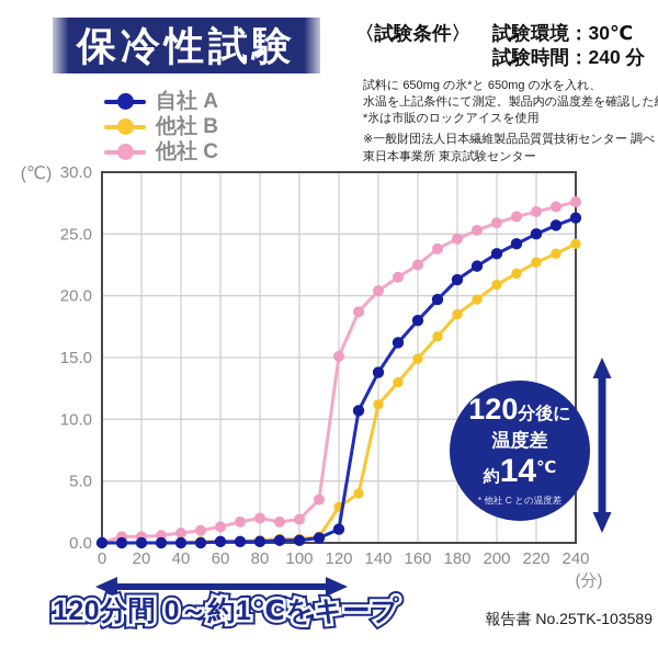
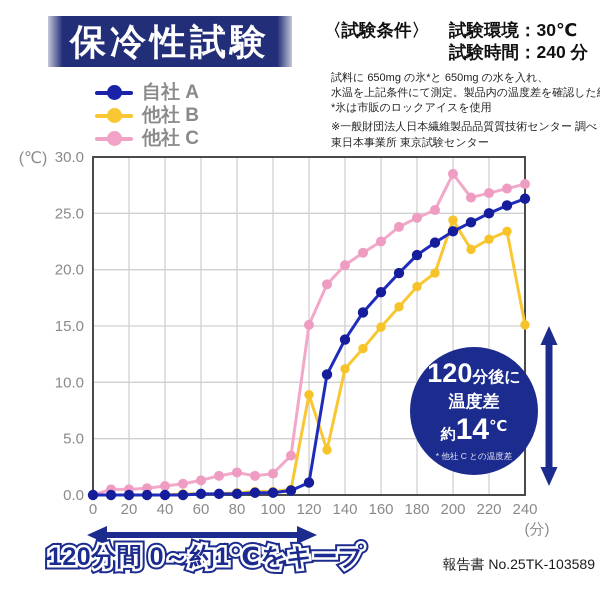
他社 B/120: 2.9 -> 8.9
他社 B/200: 20.9 -> 24.4
他社 C/200: 25.9 -> 28.5
他社 B/240: 24.2 -> 15.1
